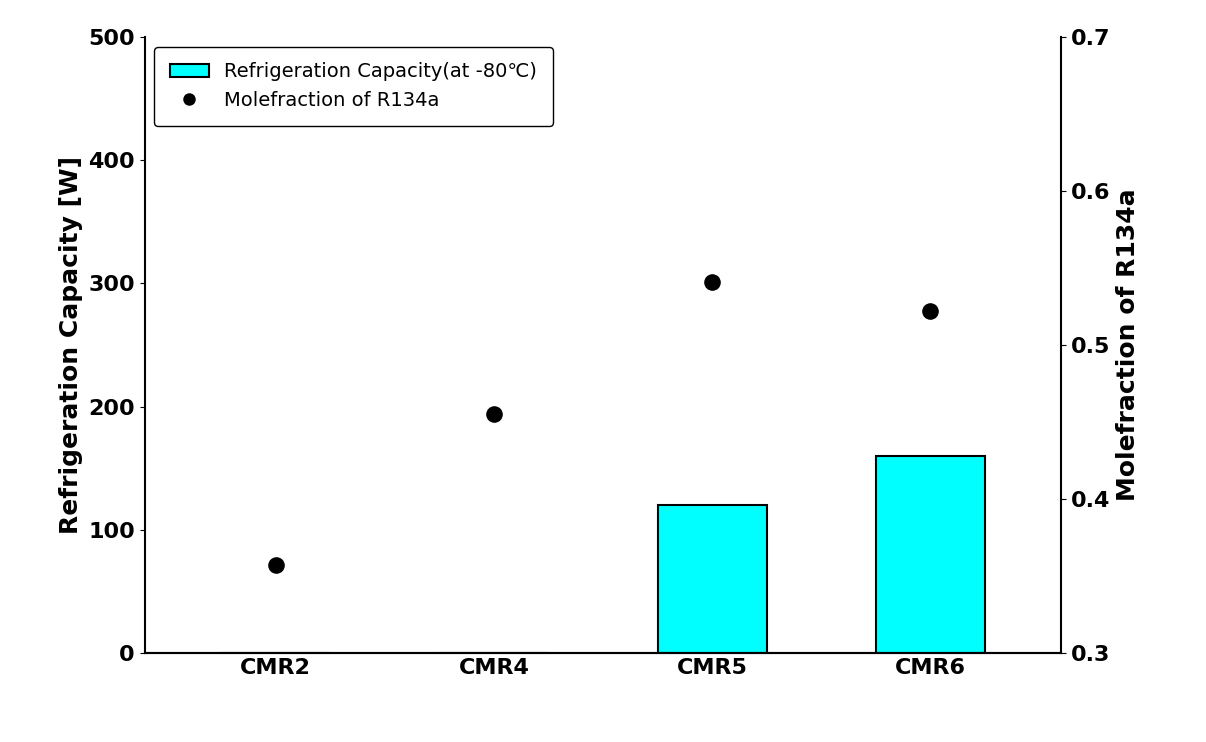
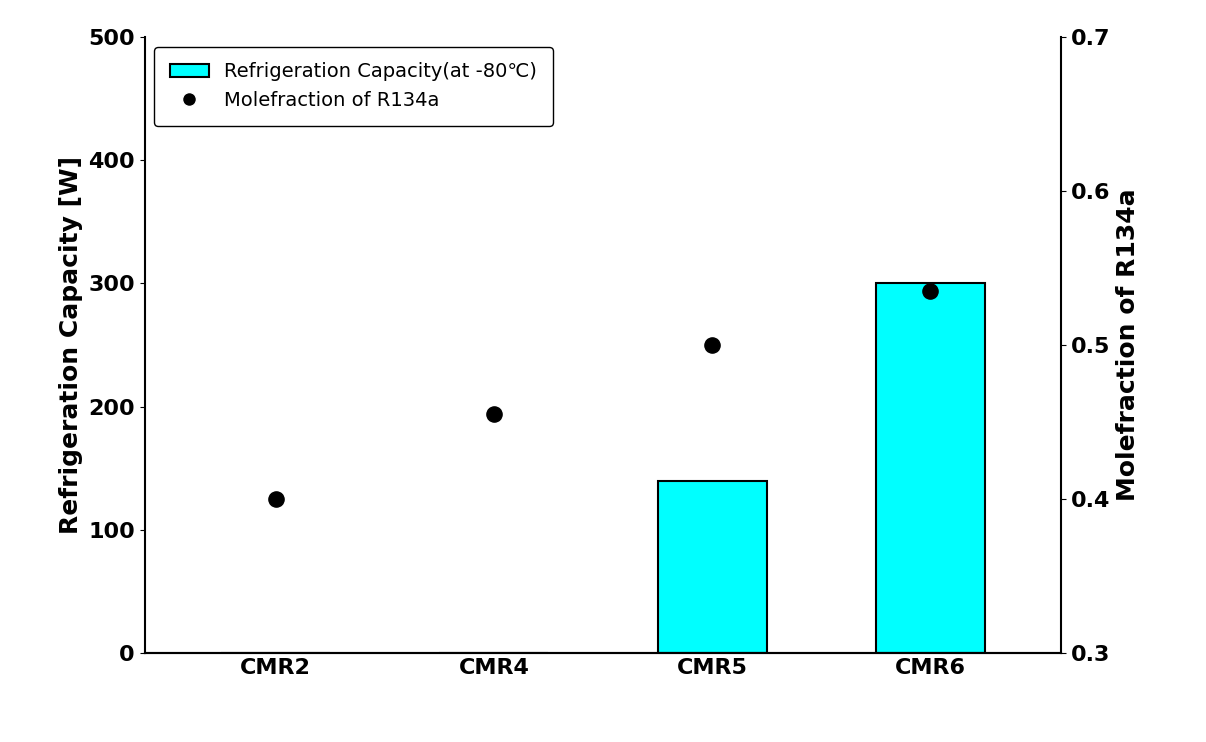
Molefraction of R134a/CMR2: 0.357 -> 0.400
Refrigeration Capacity(at -80℃)/CMR5: 120 -> 140
Molefraction of R134a/CMR5: 0.541 -> 0.500
Refrigeration Capacity(at -80℃)/CMR6: 160 -> 300
Molefraction of R134a/CMR6: 0.522 -> 0.535
